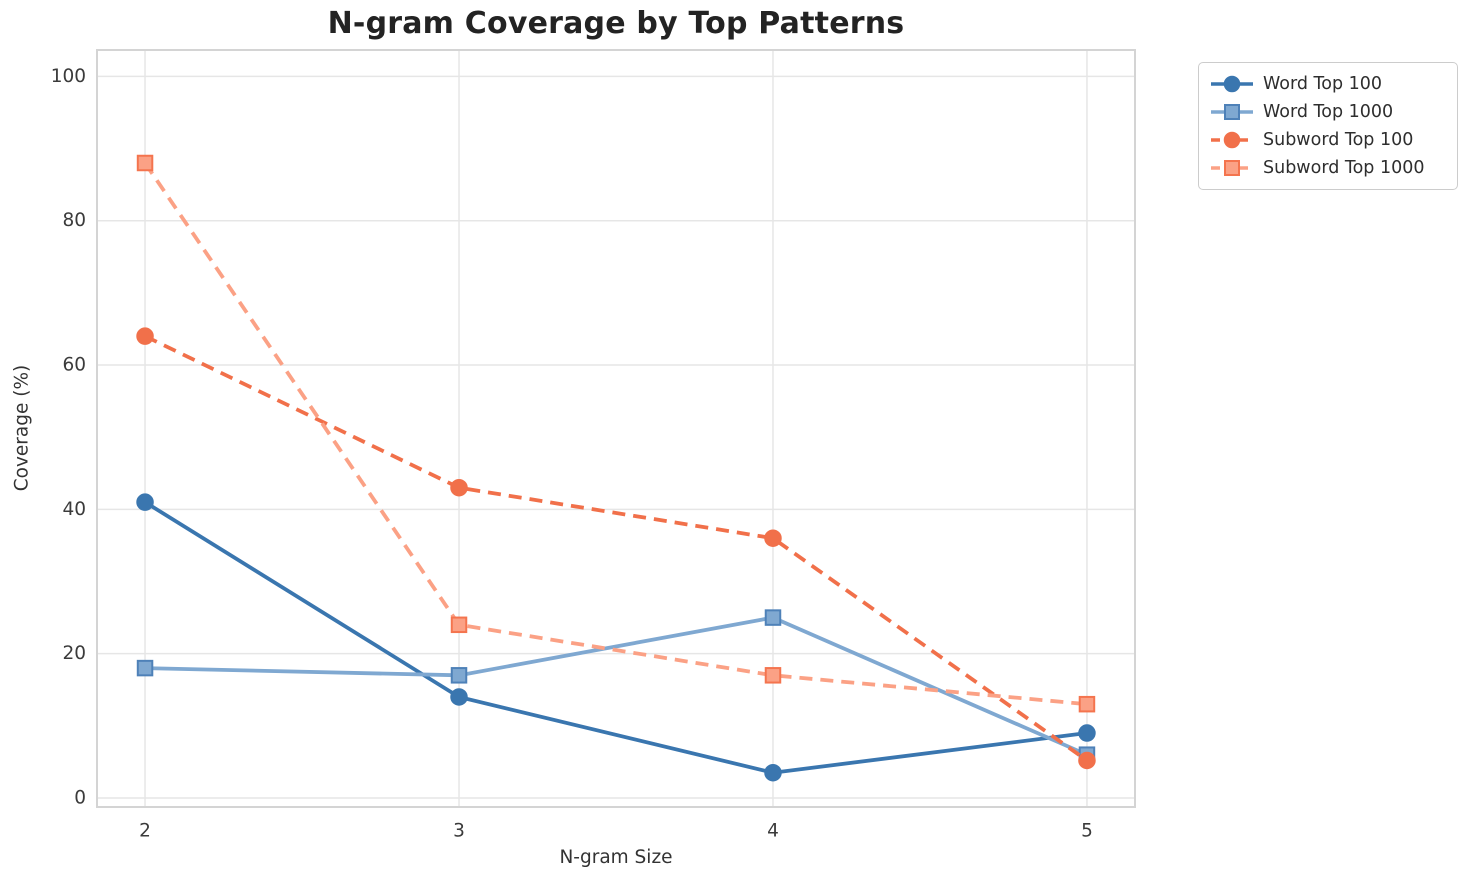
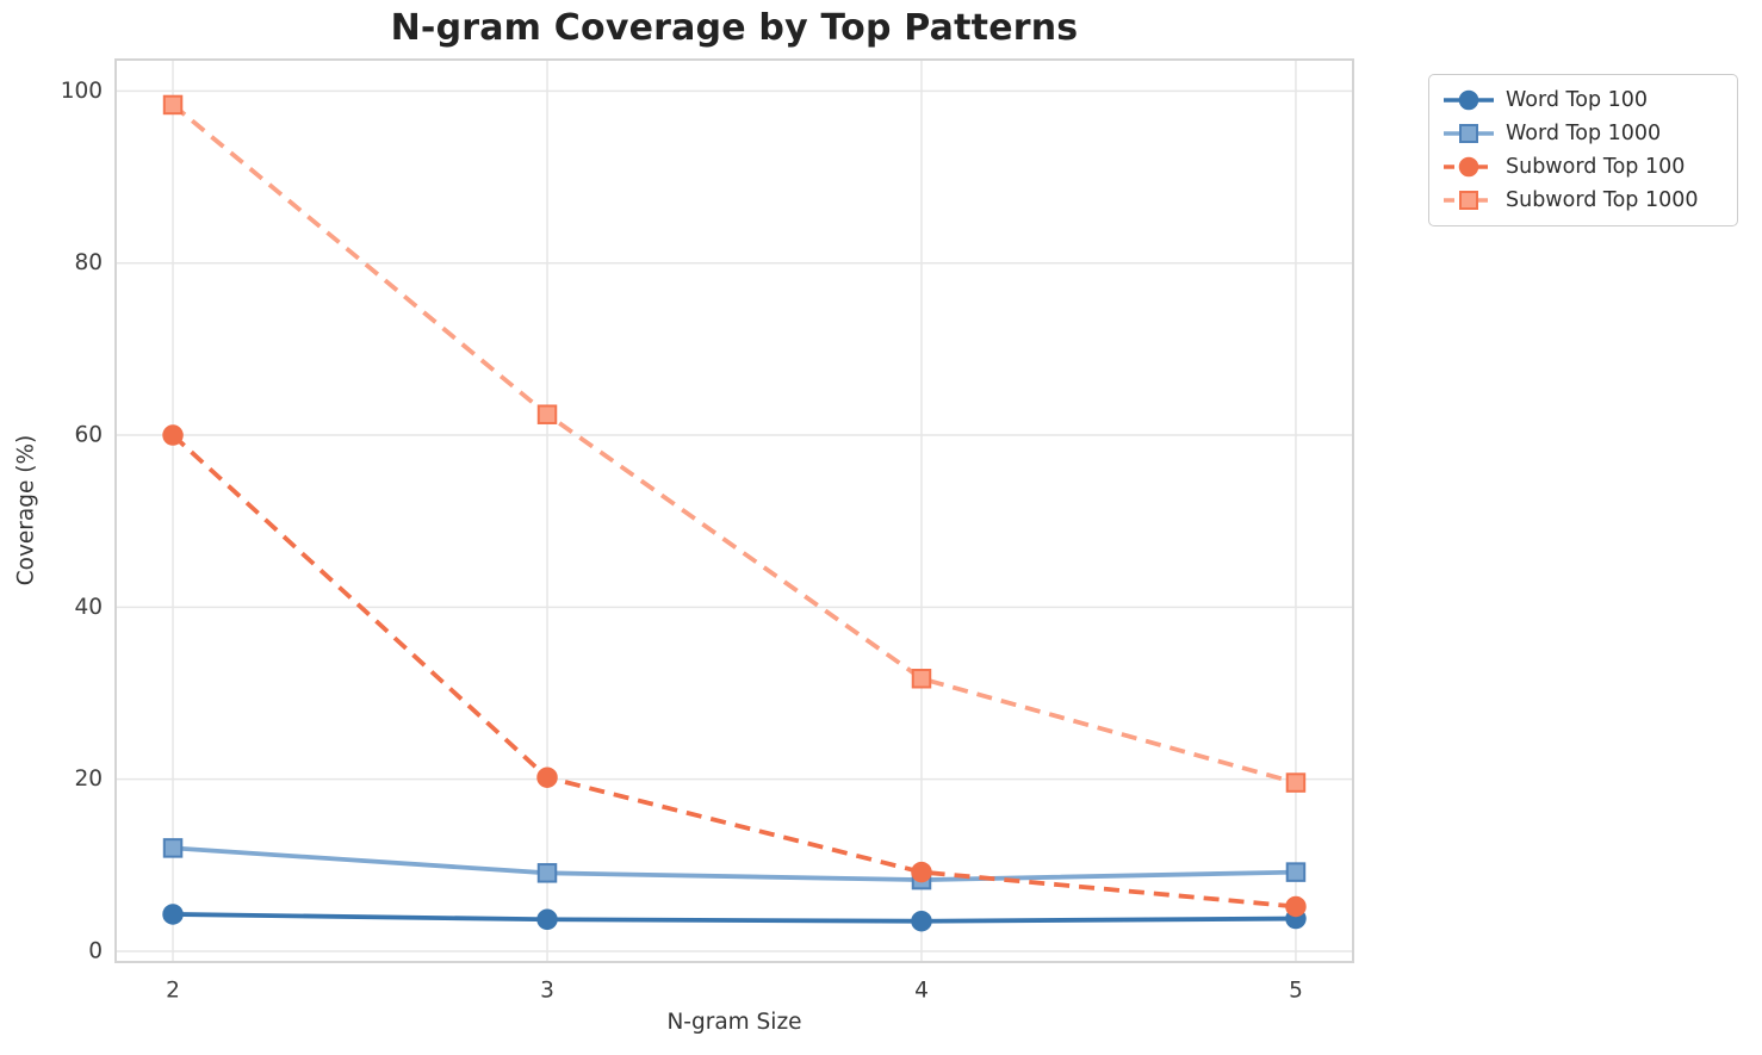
Word Top 100/2: 41 -> 4
Word Top 1000/2: 18 -> 12
Subword Top 100/2: 64 -> 60
Subword Top 1000/2: 88 -> 98
Word Top 100/3: 14 -> 4
Word Top 1000/3: 17 -> 9
Subword Top 100/3: 43 -> 20
Subword Top 1000/3: 24 -> 62
Word Top 1000/4: 25 -> 8
Subword Top 100/4: 36 -> 9
Subword Top 1000/4: 17 -> 32
Word Top 100/5: 9 -> 4
Word Top 1000/5: 6 -> 9
Subword Top 1000/5: 13 -> 20
